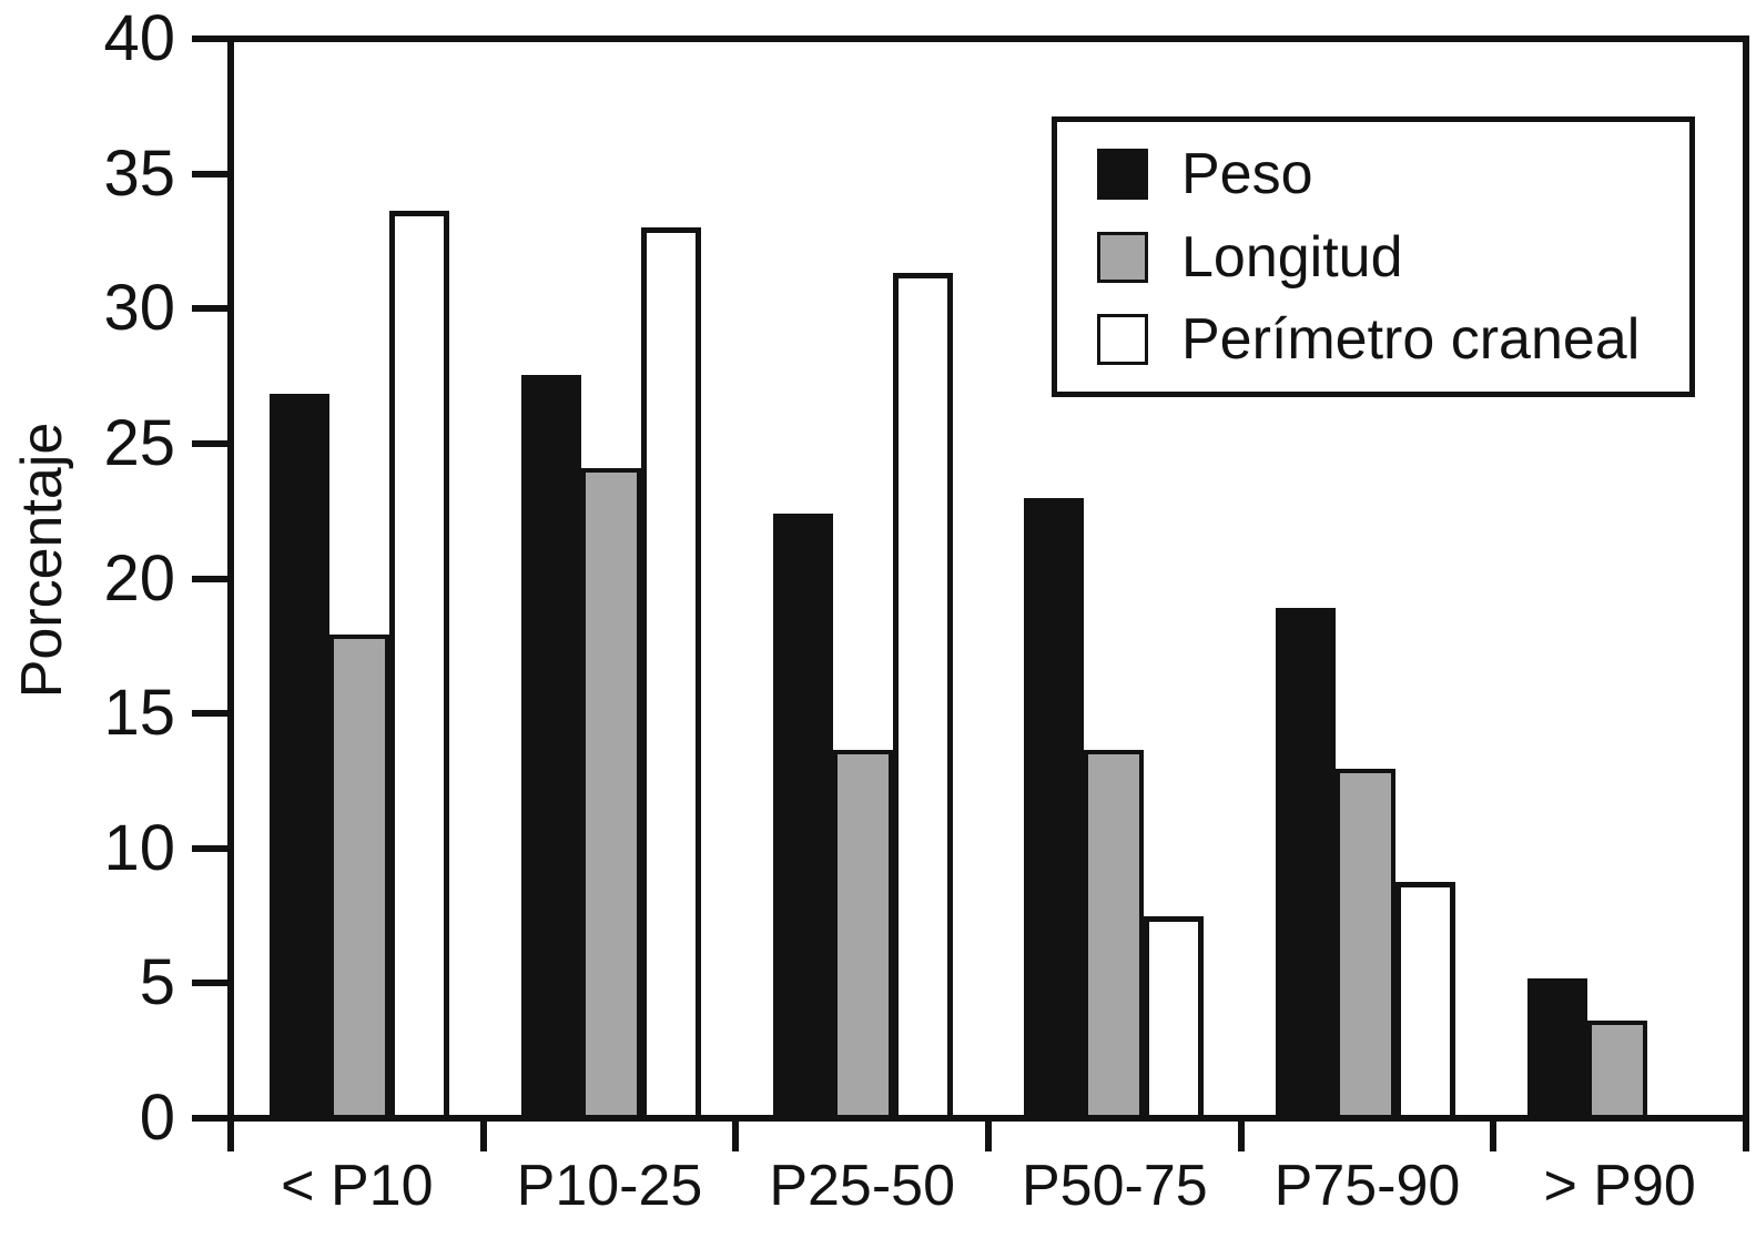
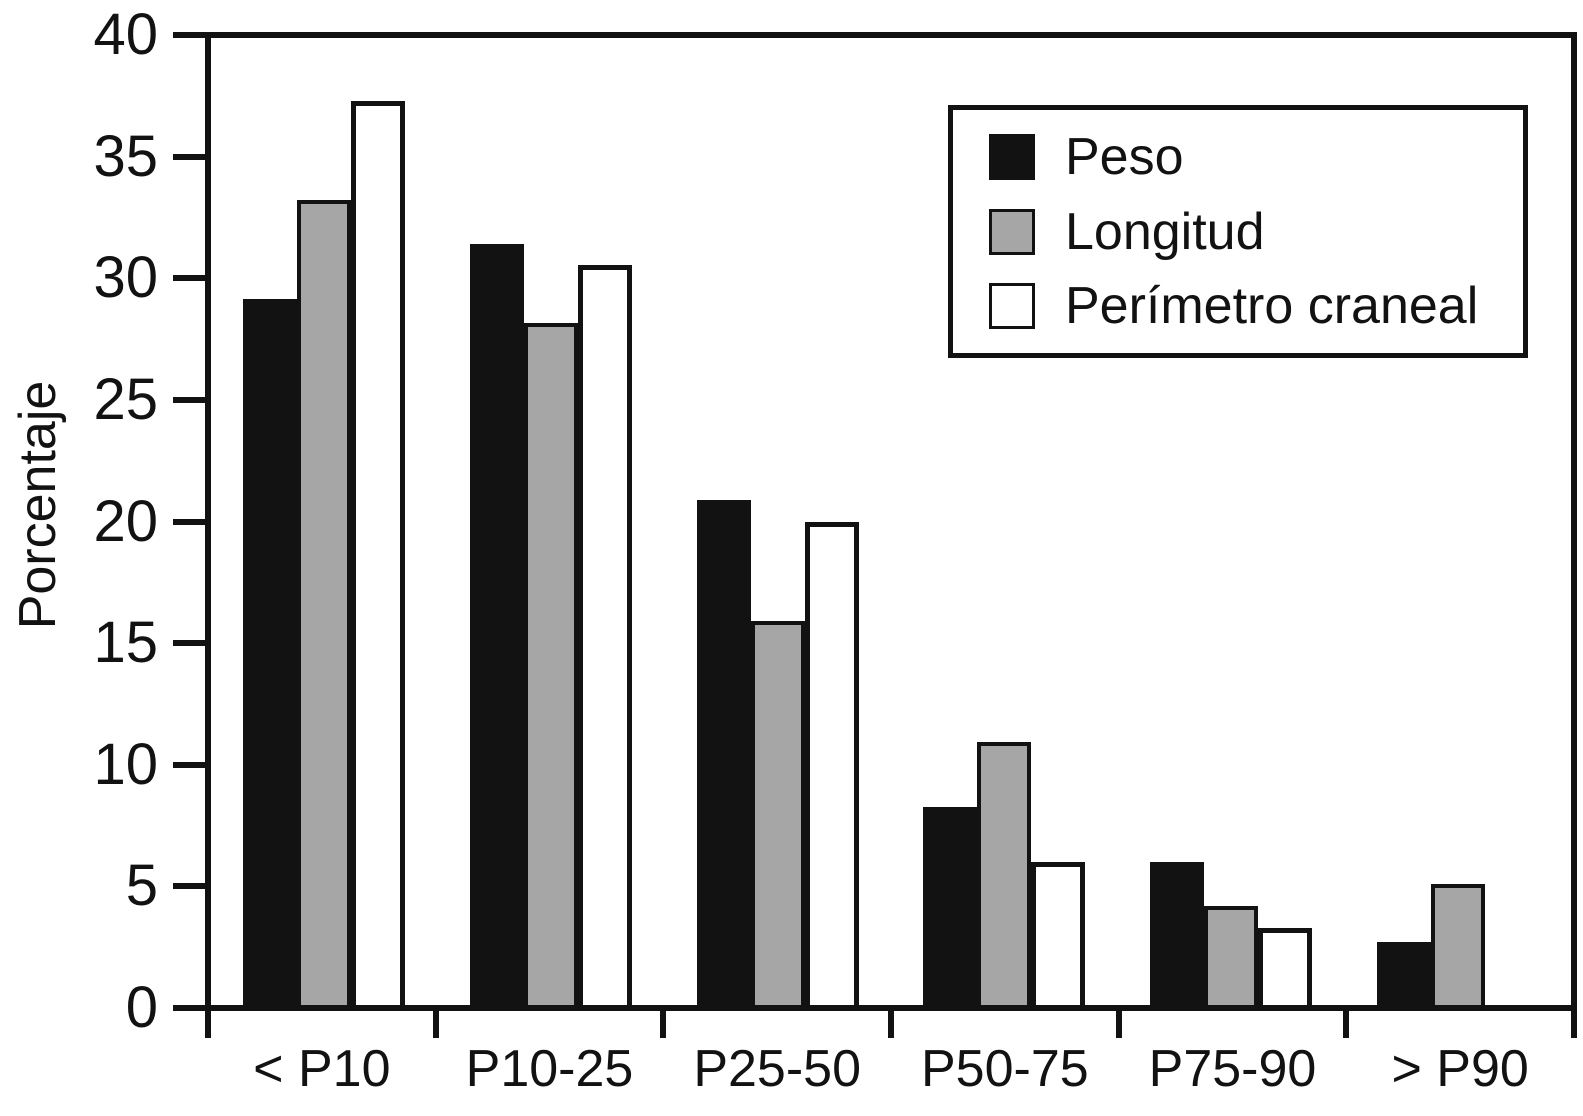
Peso/< P10: 26.9 -> 29.2
Longitud/< P10: 17.9 -> 33.3
Perímetro craneal/< P10: 33.7 -> 37.4
Peso/P10-25: 27.6 -> 31.5
Longitud/P10-25: 24.1 -> 28.2
Perímetro craneal/P10-25: 33.1 -> 30.6
Peso/P25-50: 22.4 -> 20.9
Longitud/P25-50: 13.6 -> 15.9
Perímetro craneal/P25-50: 31.4 -> 20.0
Peso/P50-75: 23.0 -> 8.2
Longitud/P50-75: 13.6 -> 10.9
Perímetro craneal/P50-75: 7.4 -> 5.9
Peso/P75-90: 18.9 -> 5.9
Longitud/P75-90: 12.9 -> 4.1
Perímetro craneal/P75-90: 8.7 -> 3.2
Peso/> P90: 5.1 -> 2.6
Longitud/> P90: 3.5 -> 5.0
